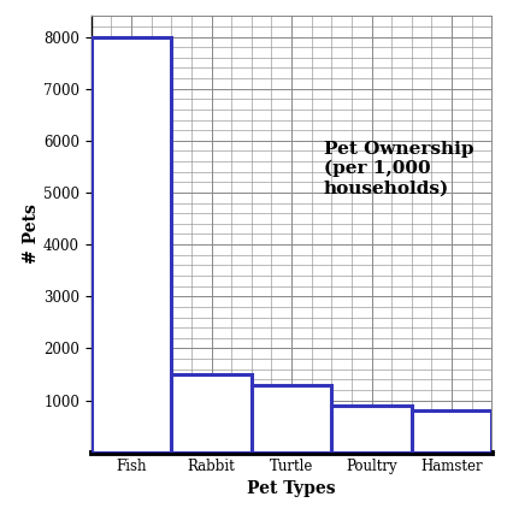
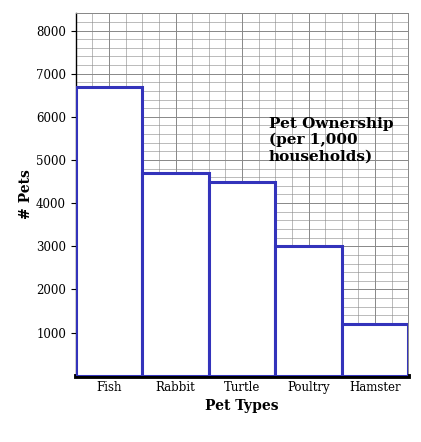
Fish: 8000 -> 6700
Rabbit: 1500 -> 4700
Turtle: 1300 -> 4500
Poultry: 900 -> 3000
Hamster: 800 -> 1200
